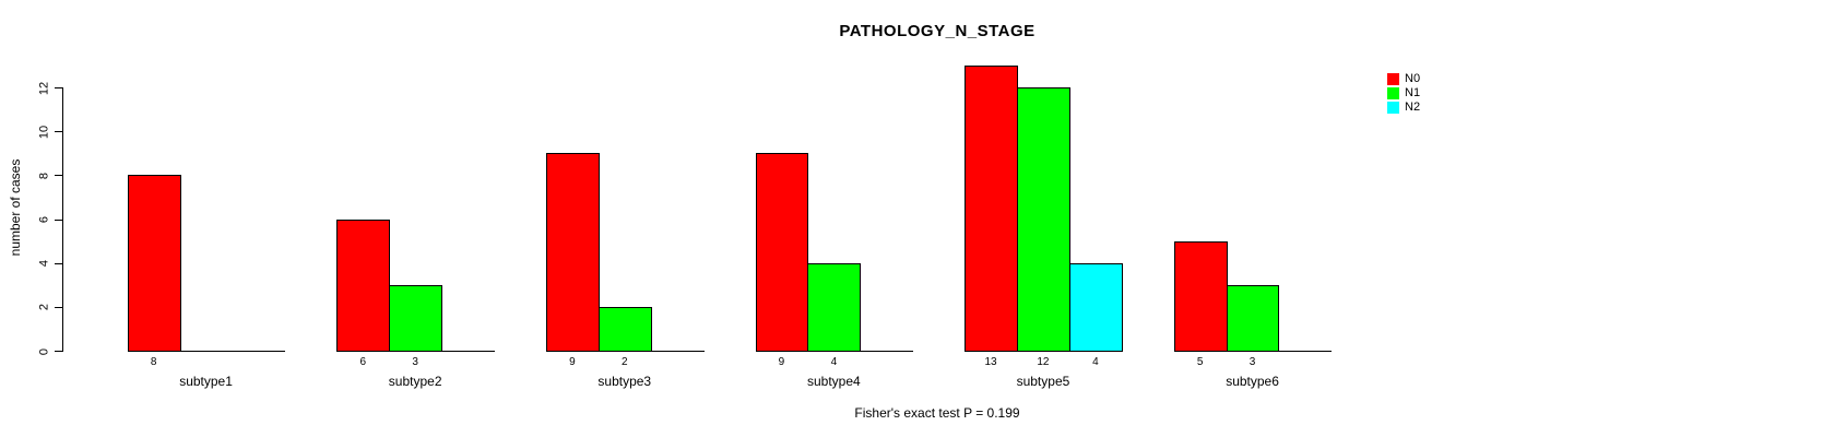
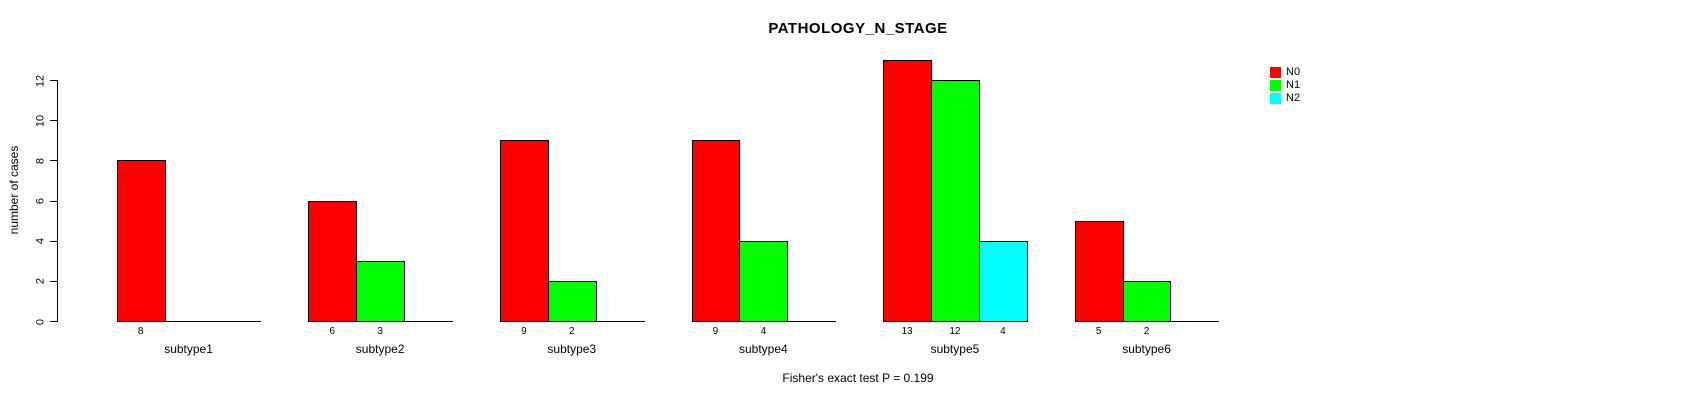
N1/subtype6: 3 -> 2
